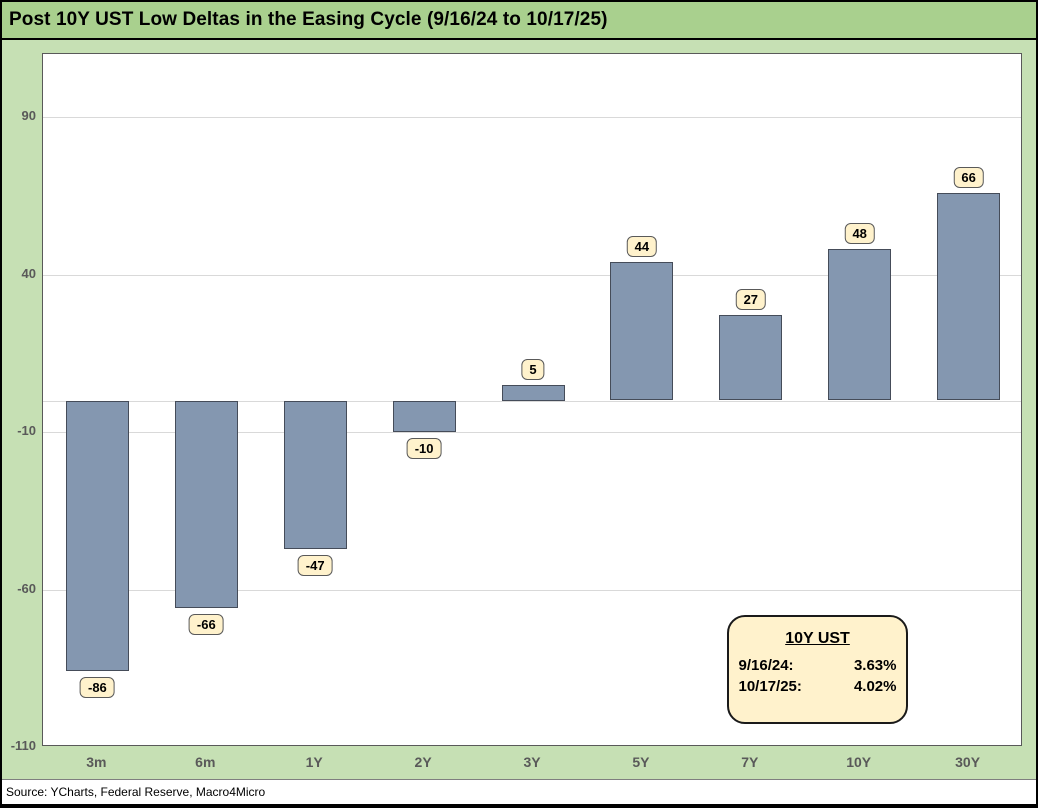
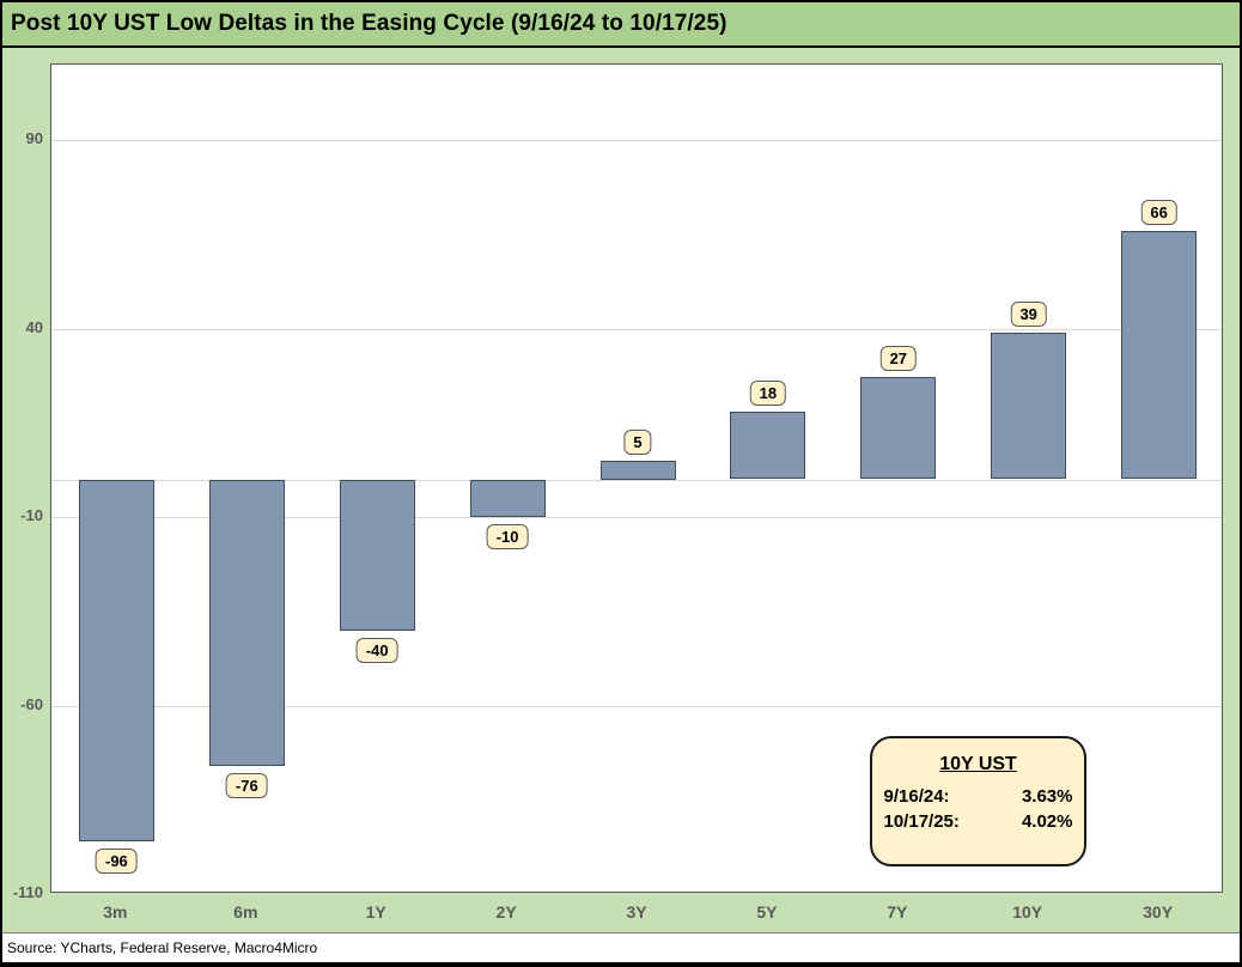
3m: -86 -> -96
6m: -66 -> -76
1Y: -47 -> -40
5Y: 44 -> 18
10Y: 48 -> 39
